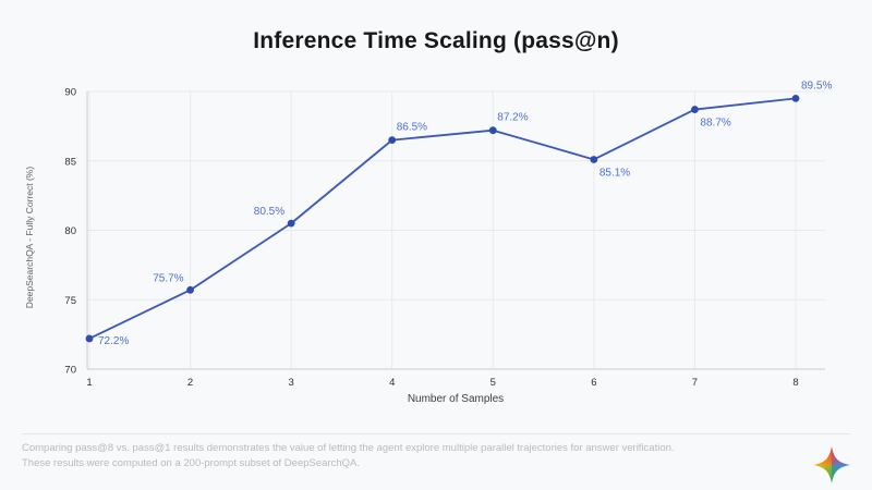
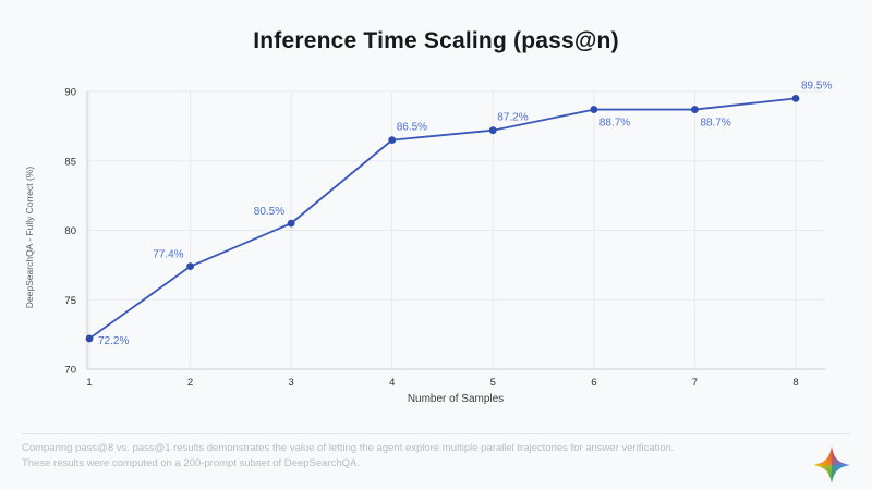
2: 75.7% -> 77.4%
6: 85.1% -> 88.7%
